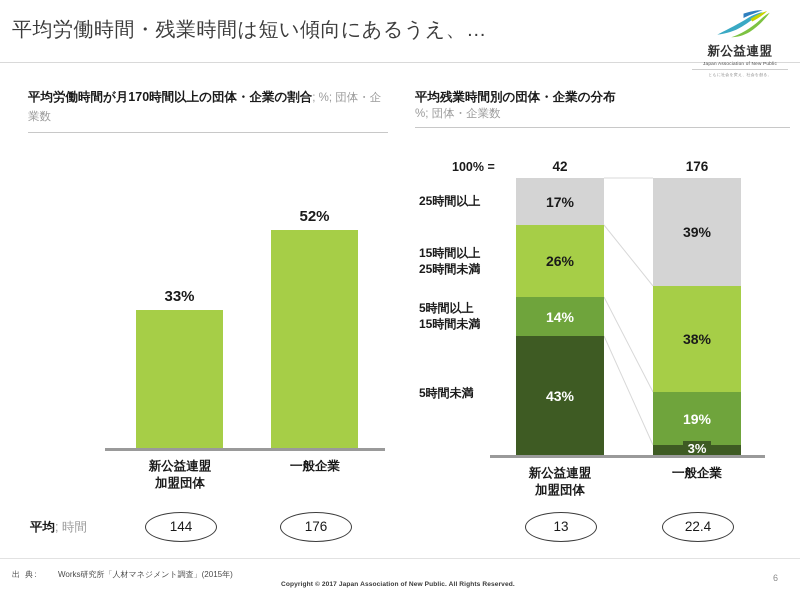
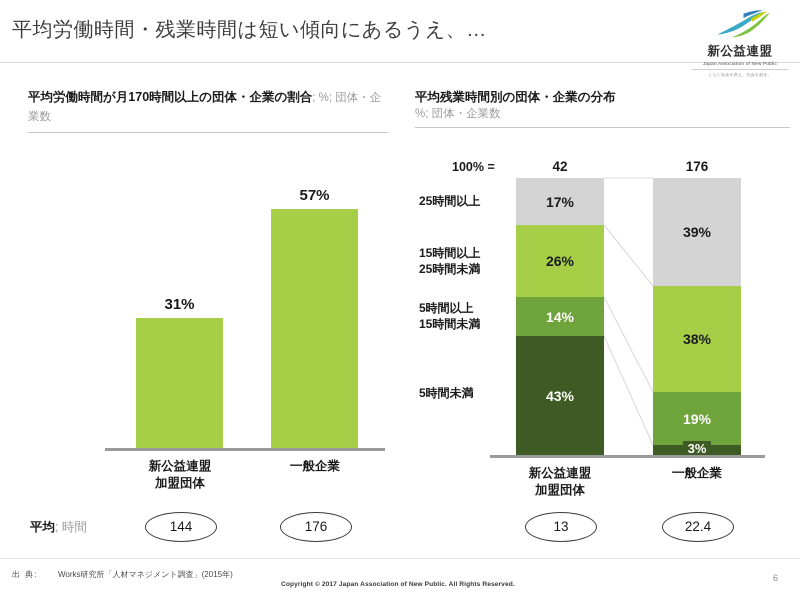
平均労働時間が月170時間以上の団体・企業の割合/新公益連盟 加盟団体: 33% -> 31%
平均労働時間が月170時間以上の団体・企業の割合/一般企業: 52% -> 57%
